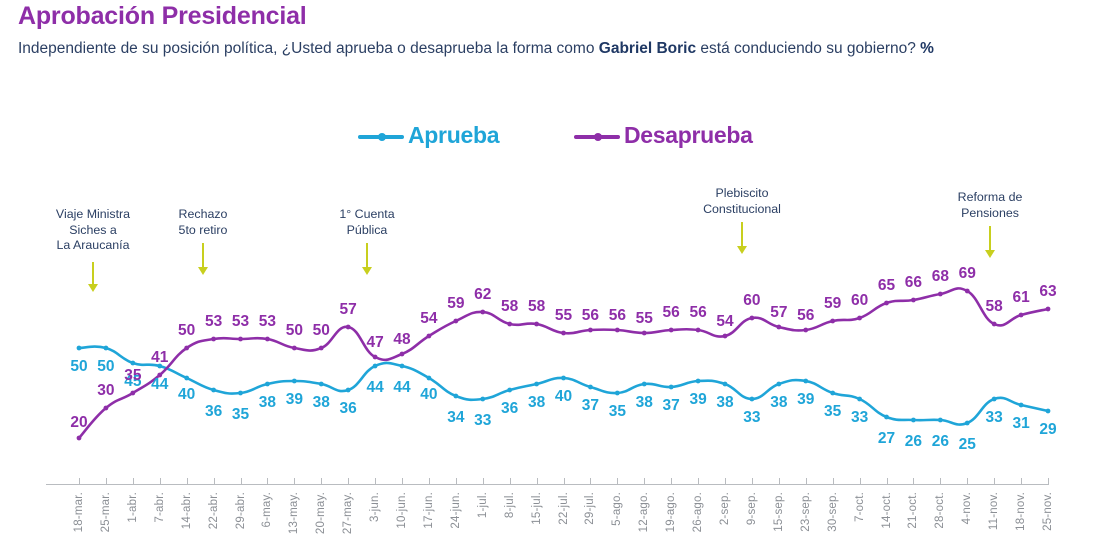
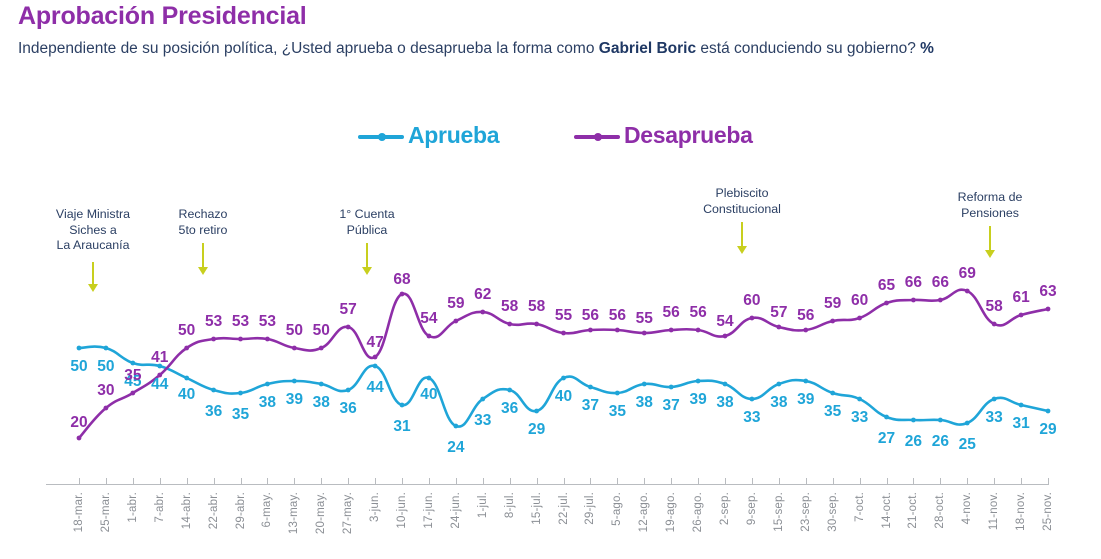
Aprueba/10-jun.: 44 -> 31
Desaprueba/10-jun.: 48 -> 68
Aprueba/24-jun.: 34 -> 24
Aprueba/15-jul.: 38 -> 29
Desaprueba/28-oct.: 68 -> 66
